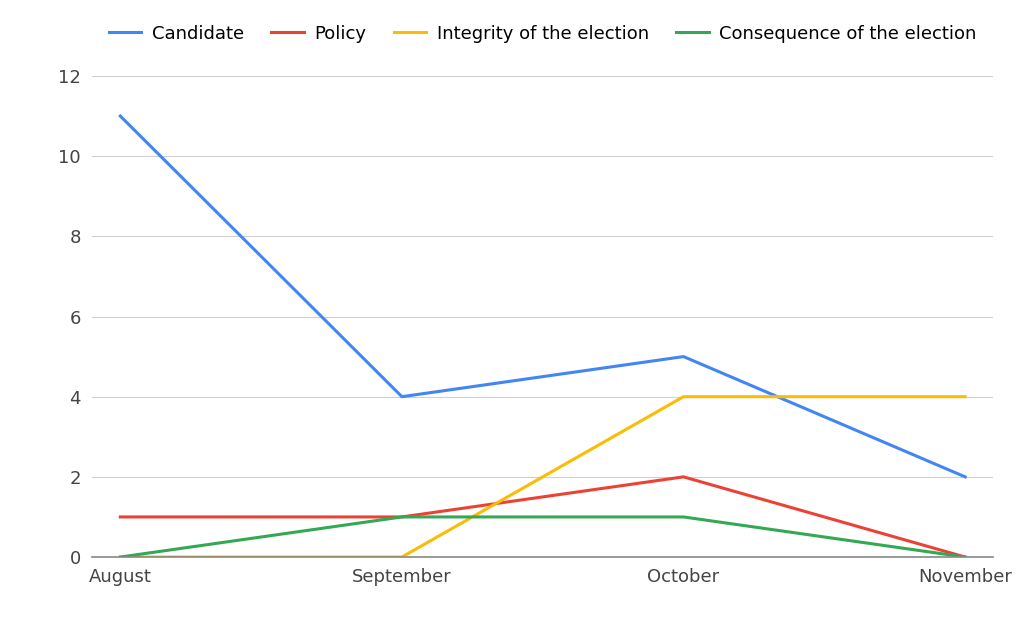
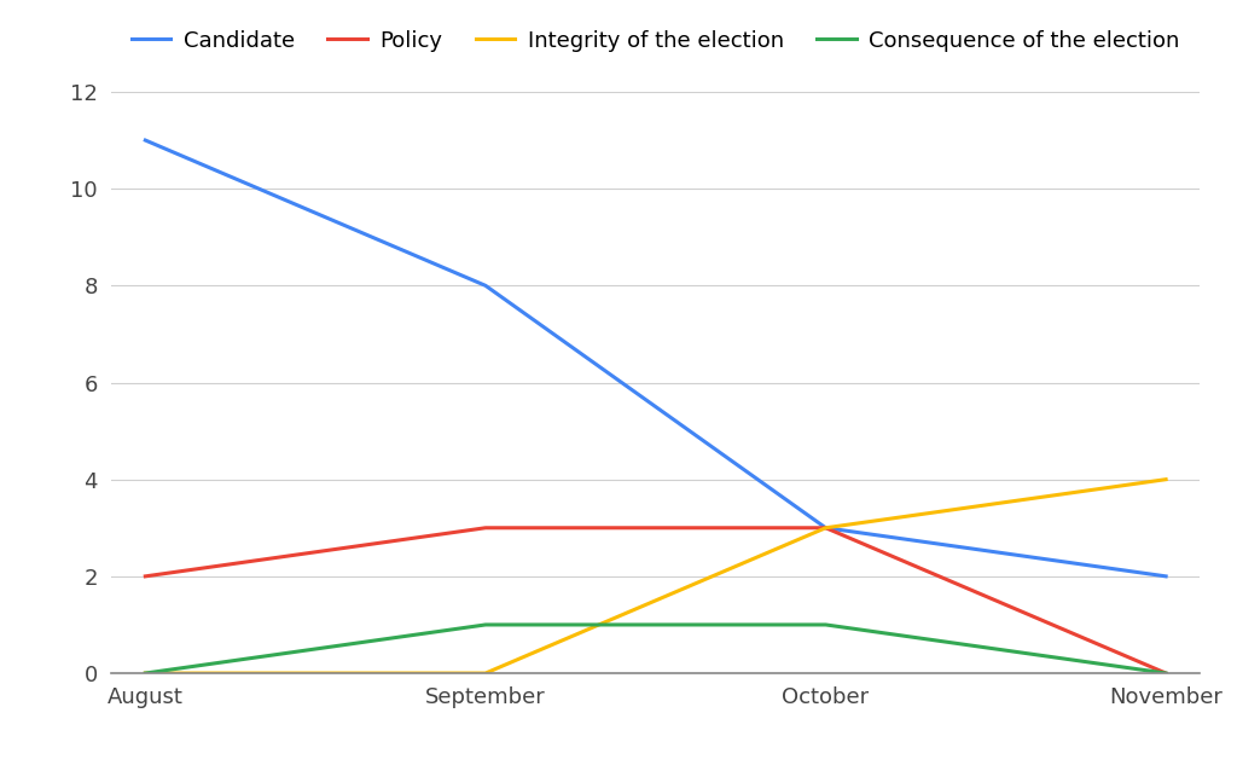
Policy/August: 1 -> 2
Candidate/September: 4 -> 8
Policy/September: 1 -> 3
Candidate/October: 5 -> 3
Policy/October: 2 -> 3
Integrity of the election/October: 4 -> 3
